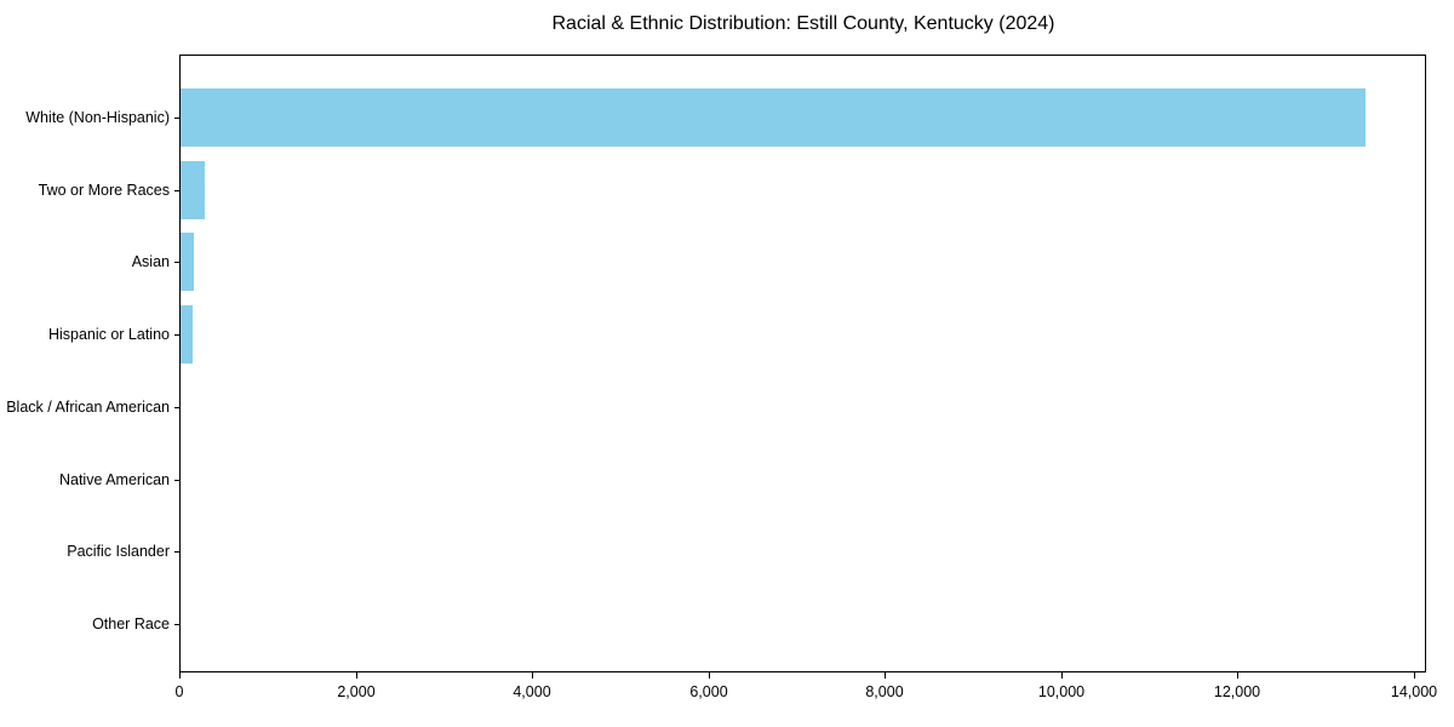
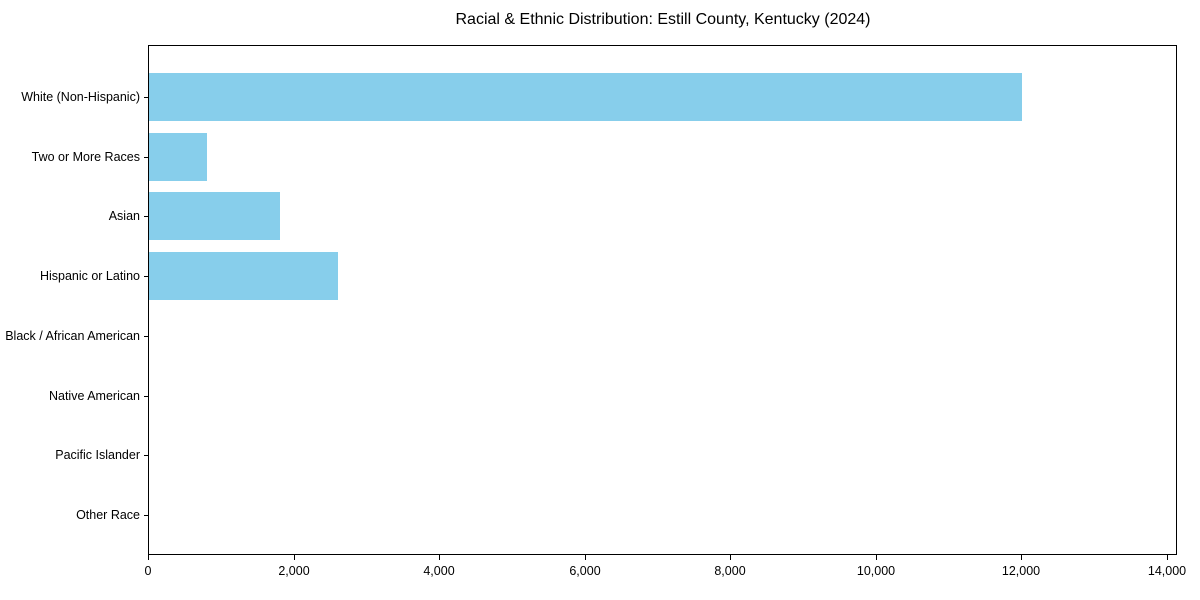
White (Non-Hispanic): 13400 -> 12000
Two or More Races: 300 -> 800
Asian: 200 -> 1800
Hispanic or Latino: 100 -> 2600
